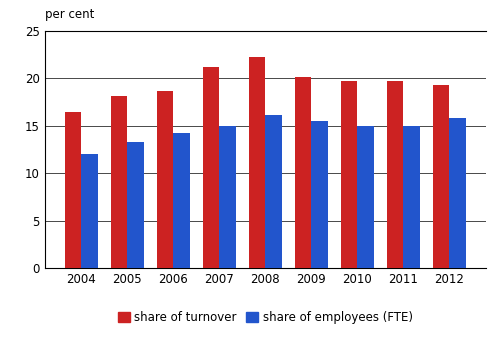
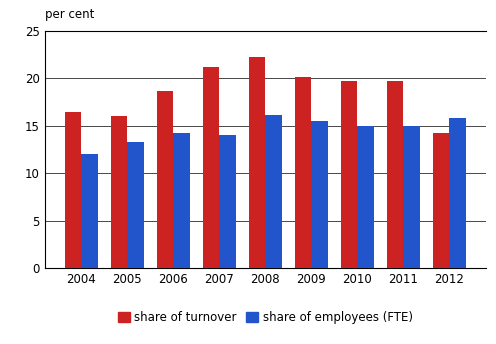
share of turnover/2005: 18.1 -> 16.0
share of employees (FTE)/2007: 15.0 -> 14.0
share of turnover/2012: 19.3 -> 14.2
